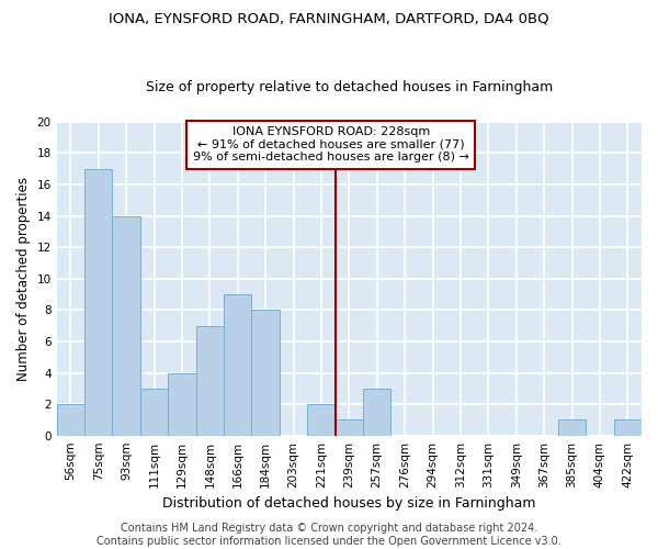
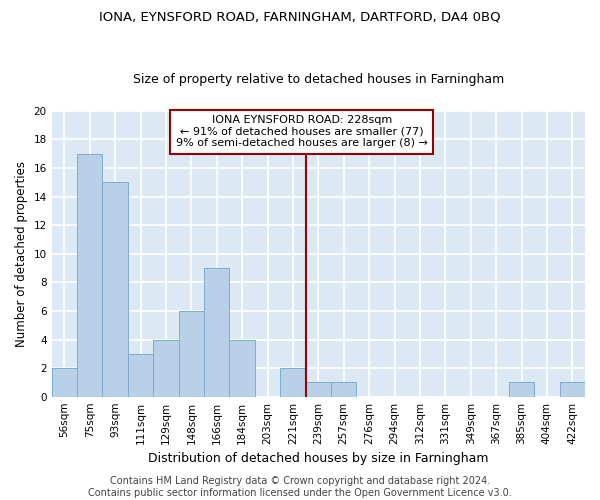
93sqm: 14 -> 15
148sqm: 7 -> 6
184sqm: 8 -> 4
257sqm: 3 -> 1
